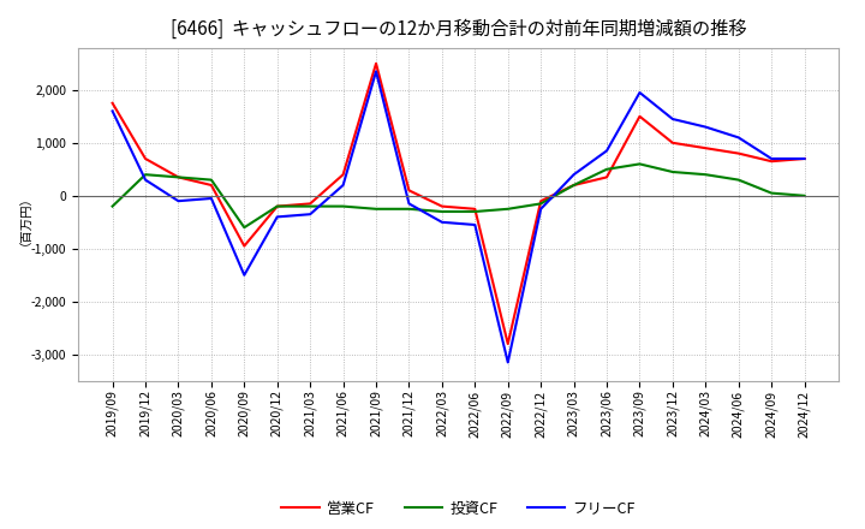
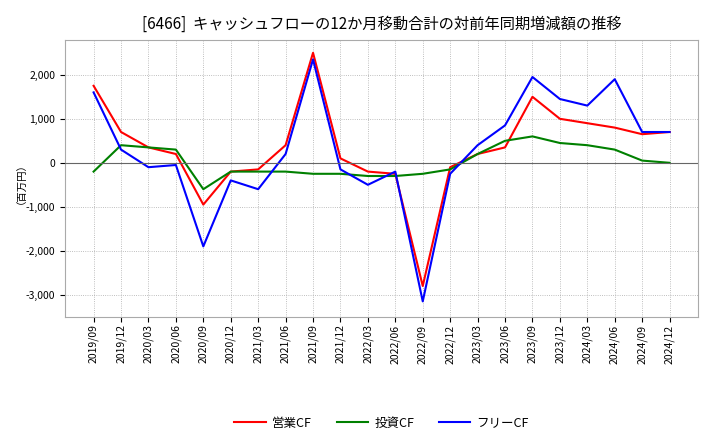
フリーCF/2020/09: -1,500 -> -1,900
フリーCF/2021/03: -350 -> -600
フリーCF/2022/06: -550 -> -200
フリーCF/2024/06: 1,100 -> 1,900
